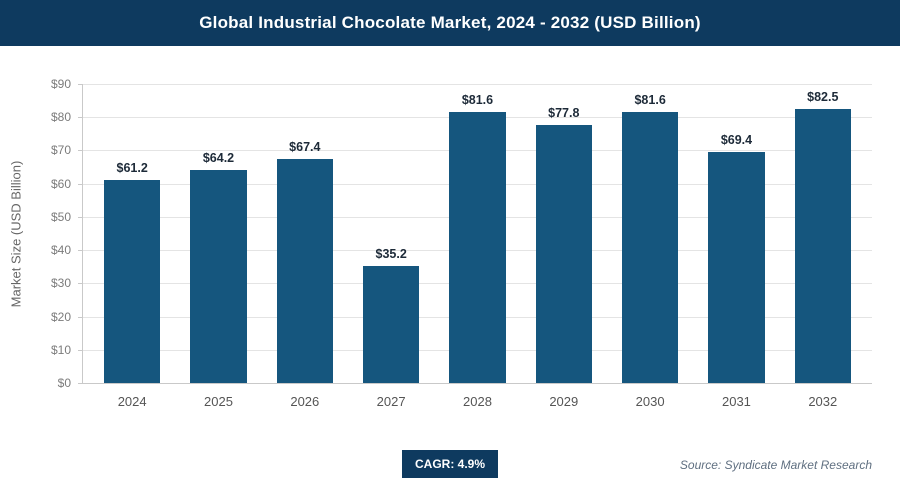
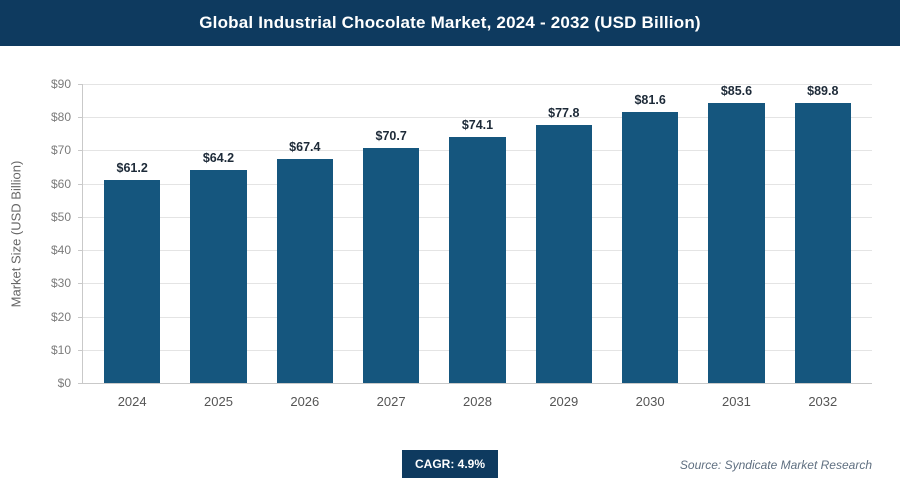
2027: $35.2 -> $70.7
2028: $81.6 -> $74.1
2031: $69.4 -> $85.6
2032: $82.5 -> $89.8
